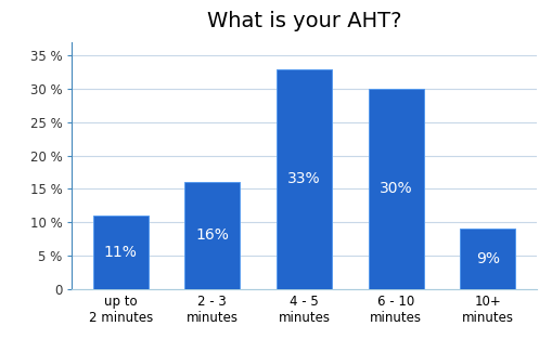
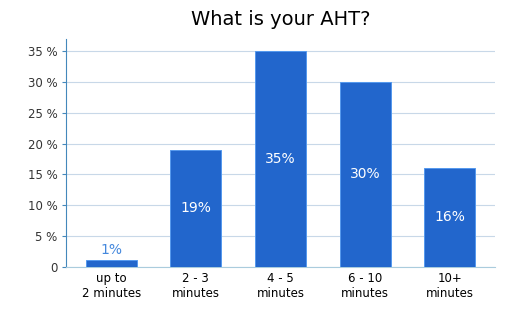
up to 2 minutes: 11% -> 1%
2 - 3 minutes: 16% -> 19%
4 - 5 minutes: 33% -> 35%
10+ minutes: 9% -> 16%
